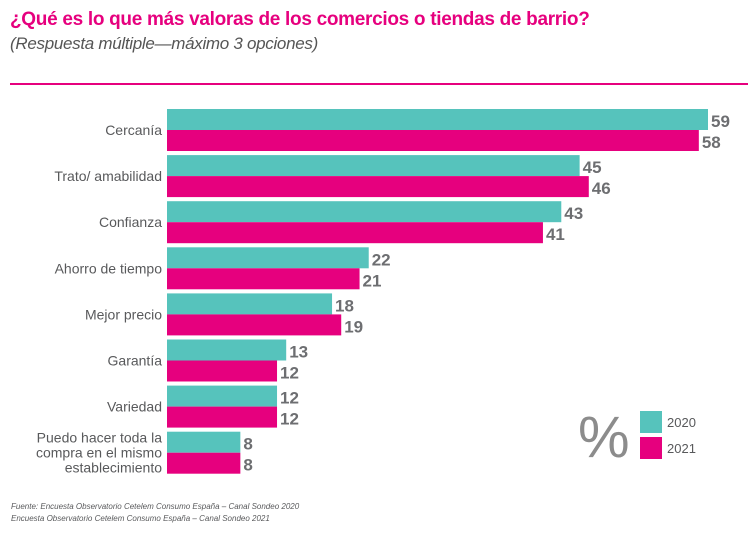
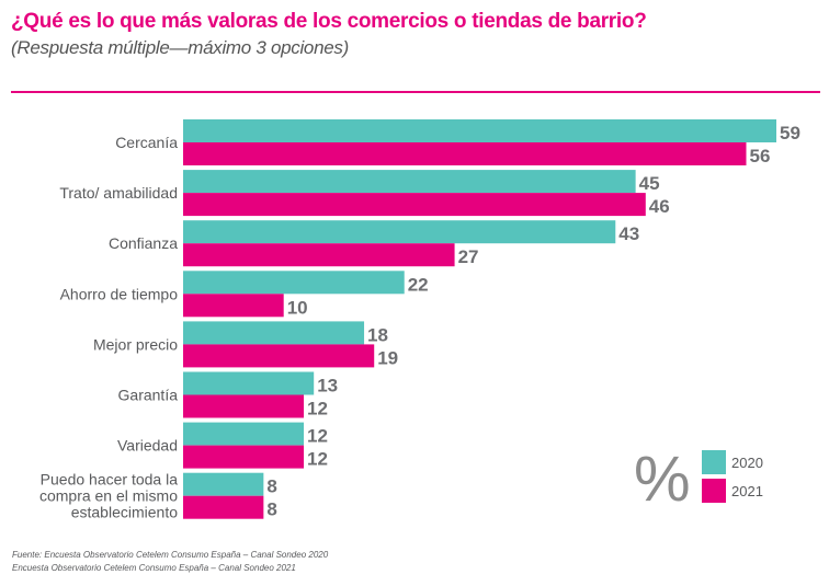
2021/Cercanía: 58 -> 56
2021/Confianza: 41 -> 27
2021/Ahorro de tiempo: 21 -> 10
